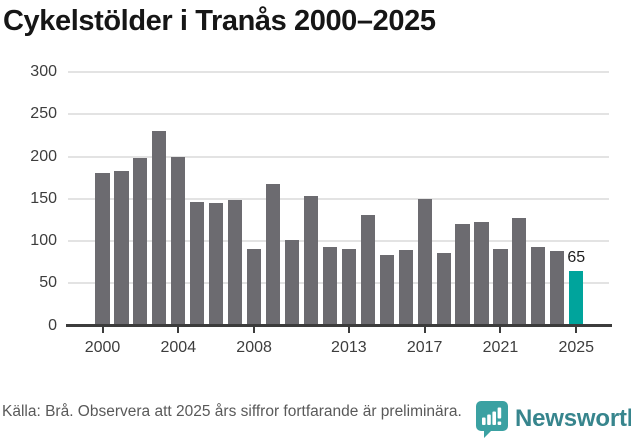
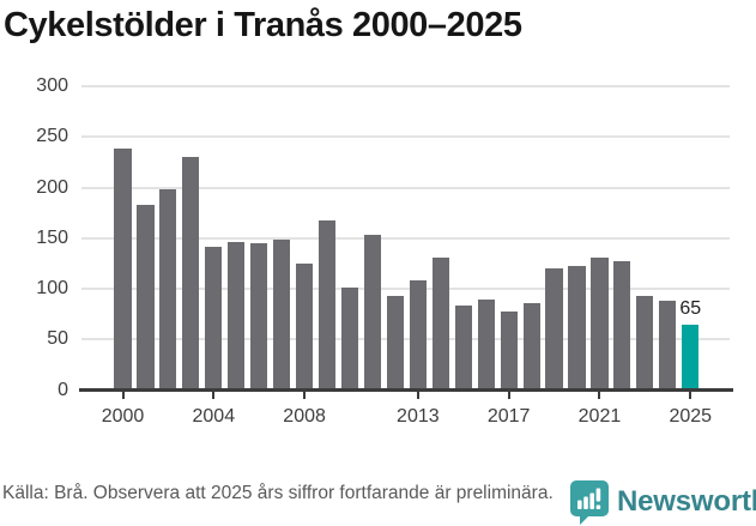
2000: 180 -> 240
2004: 200 -> 140
2008: 90 -> 120
2013: 90 -> 110
2017: 150 -> 80
2021: 90 -> 130
